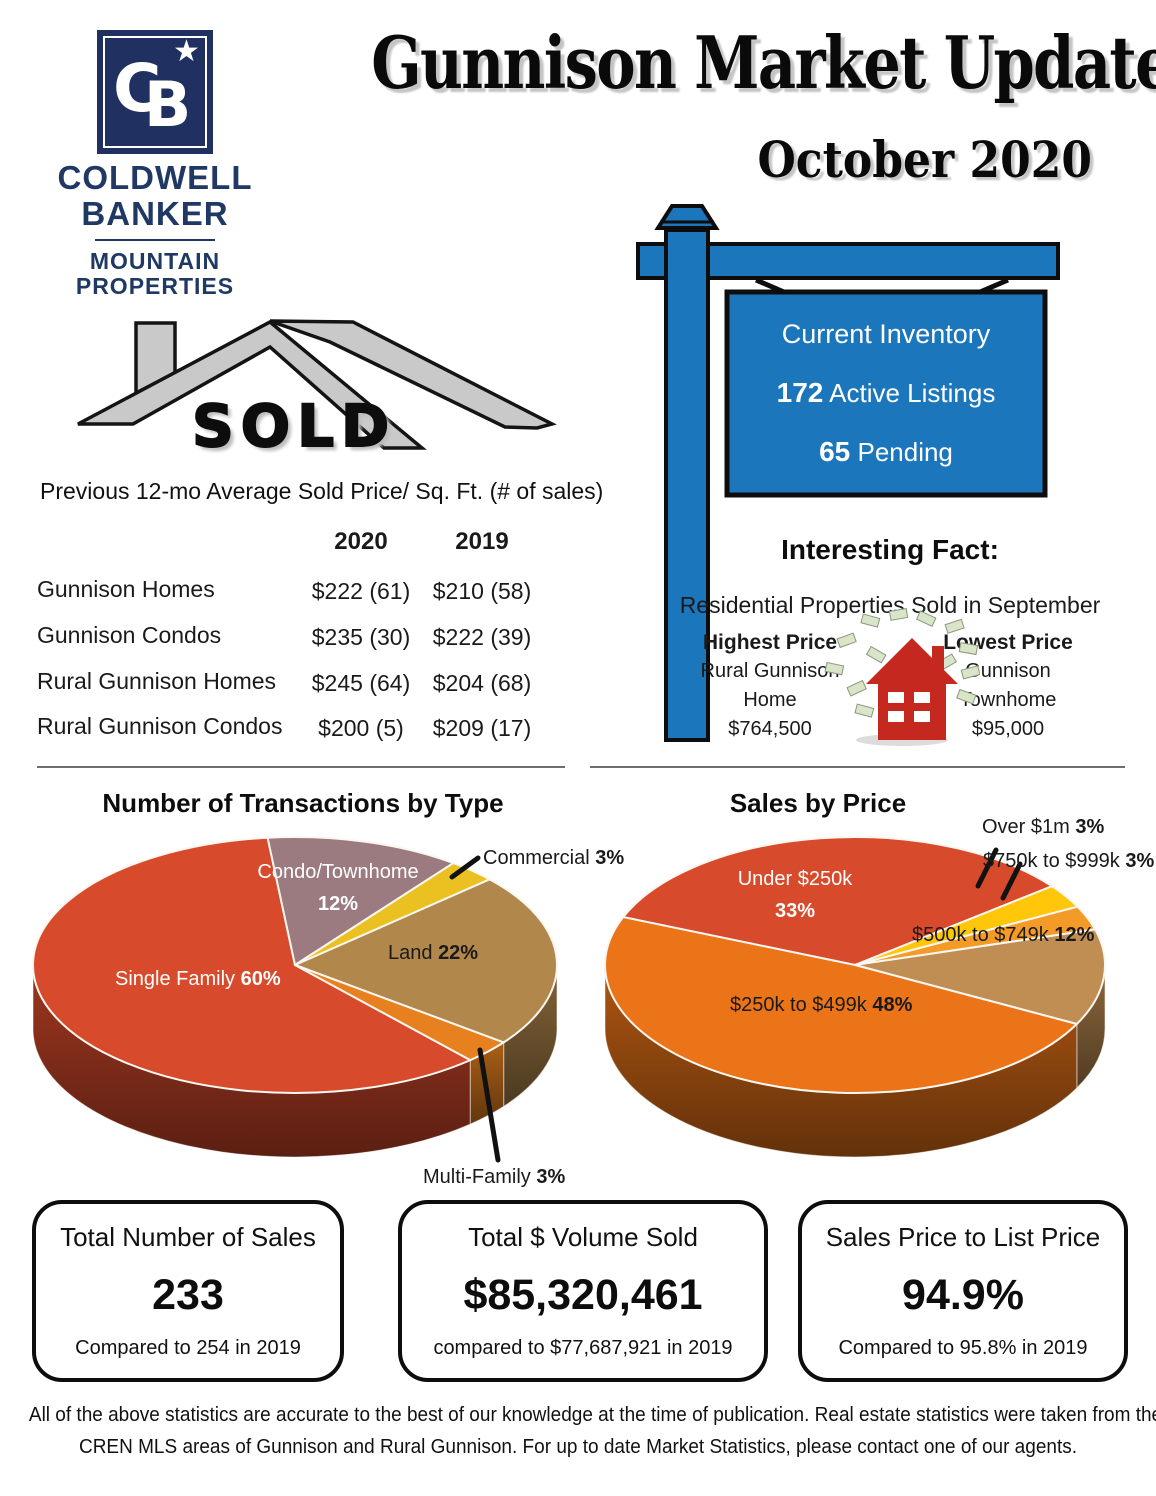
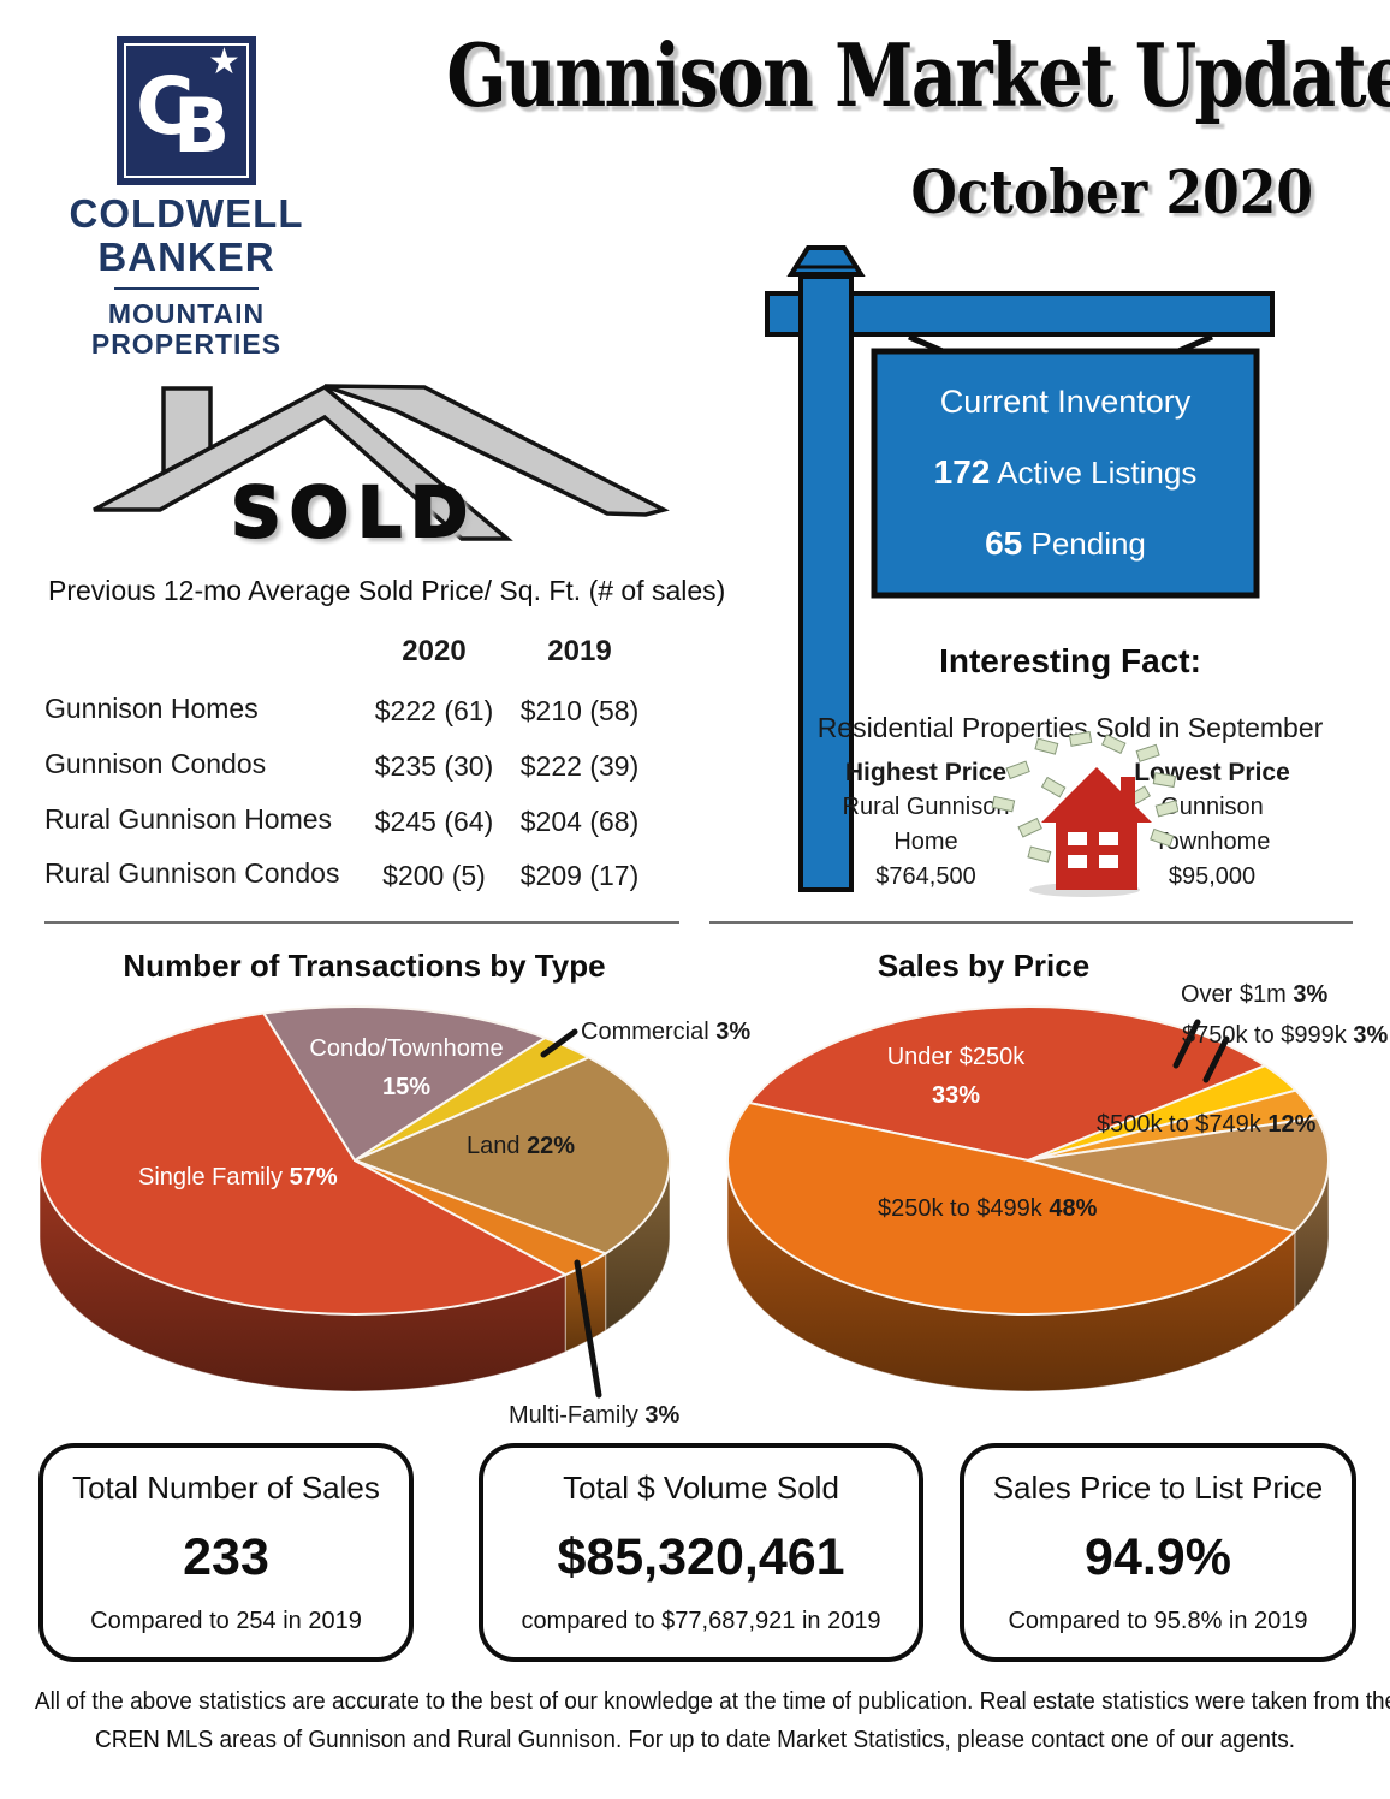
Number of Transactions by Type/Single Family: 60% -> 57%
Number of Transactions by Type/Condo/Townhome: 12% -> 15%
